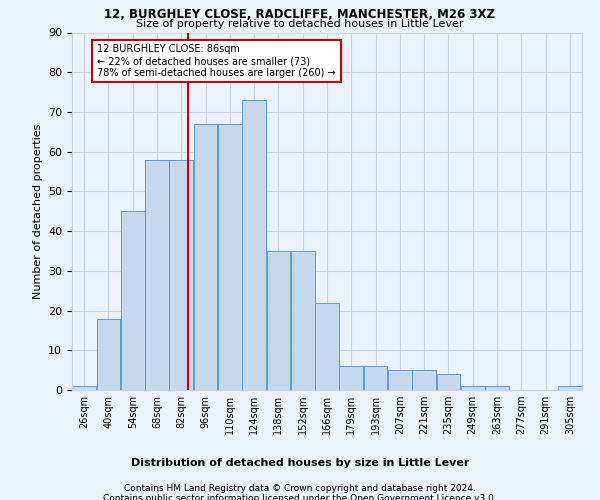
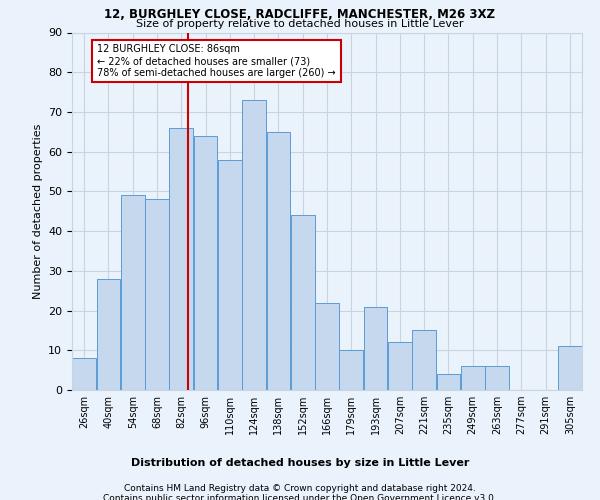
26sqm: 1 -> 8
40sqm: 18 -> 28
54sqm: 45 -> 49
68sqm: 58 -> 48
82sqm: 58 -> 66
96sqm: 67 -> 64
110sqm: 67 -> 58
138sqm: 35 -> 65
152sqm: 35 -> 44
179sqm: 6 -> 10
193sqm: 6 -> 21
207sqm: 5 -> 12
221sqm: 5 -> 15
249sqm: 1 -> 6
263sqm: 1 -> 6
305sqm: 1 -> 11
